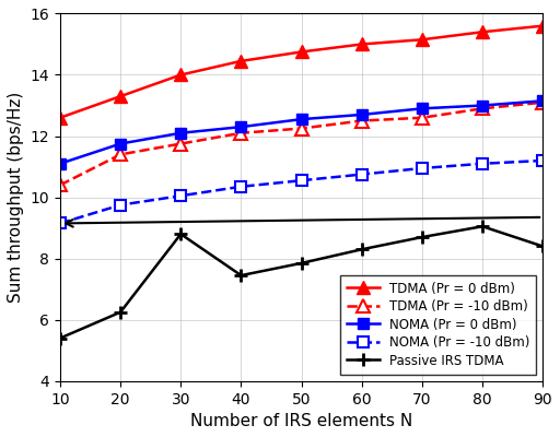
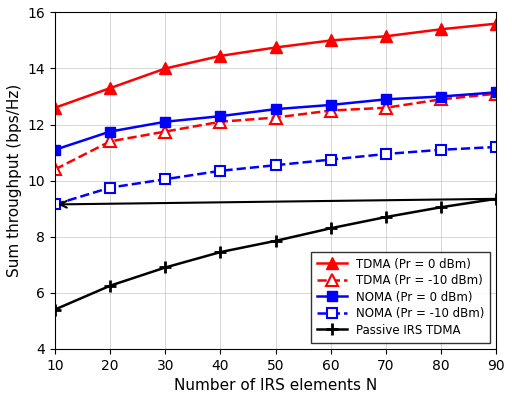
Passive IRS TDMA/30: 8.80 -> 6.90
Passive IRS TDMA/90: 8.40 -> 9.35
